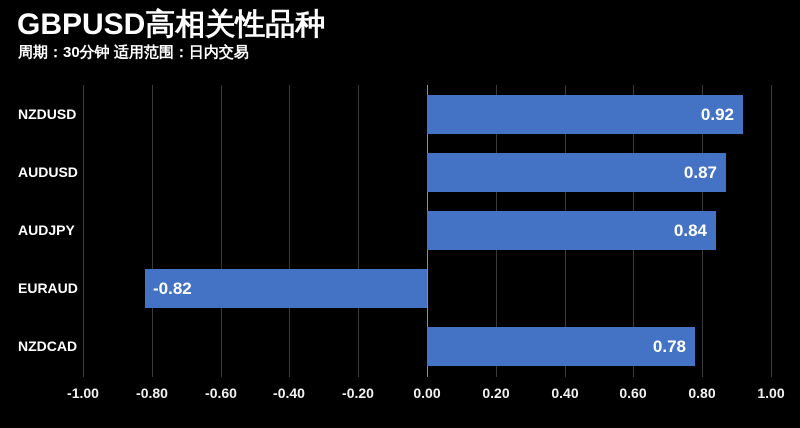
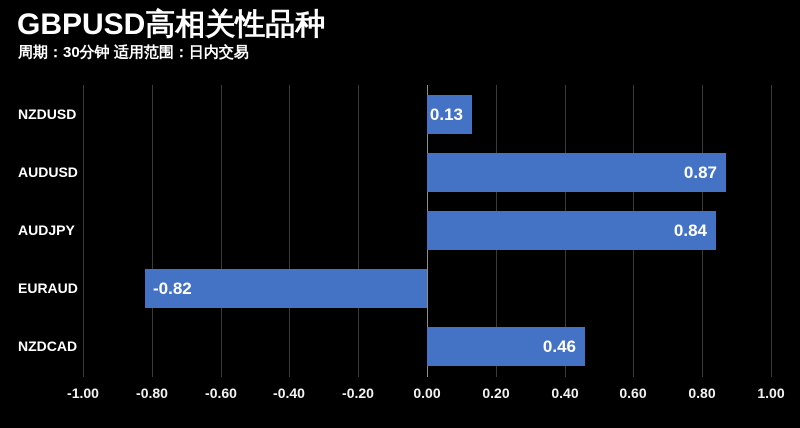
NZDUSD: 0.92 -> 0.13
NZDCAD: 0.78 -> 0.46
